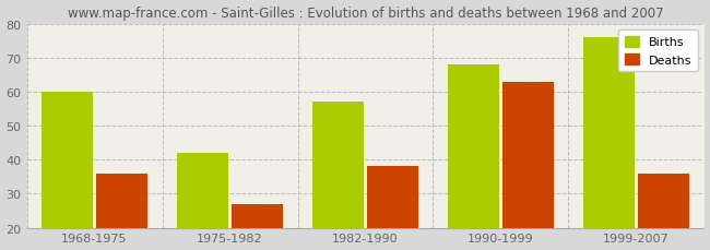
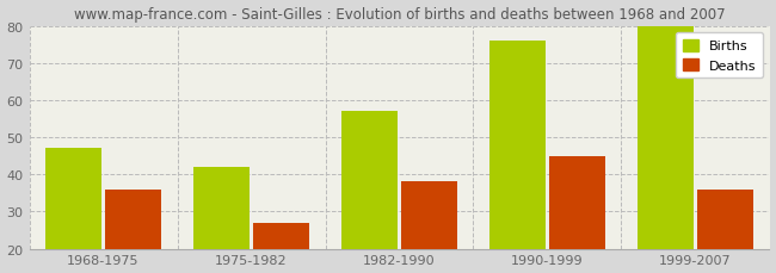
Births/1968-1975: 60 -> 47
Births/1990-1999: 68 -> 76
Deaths/1990-1999: 63 -> 45
Births/1999-2007: 76 -> 80
